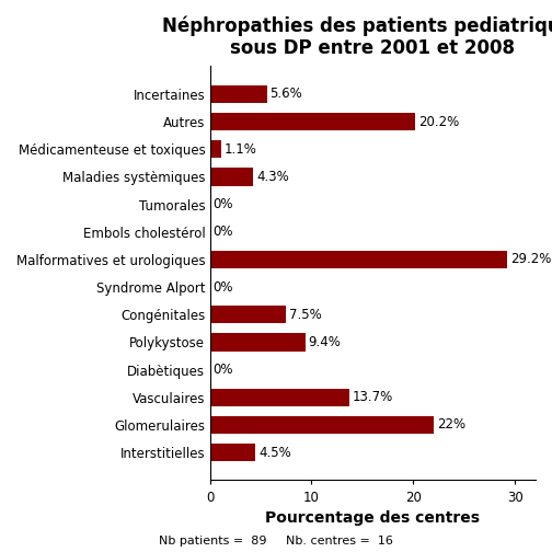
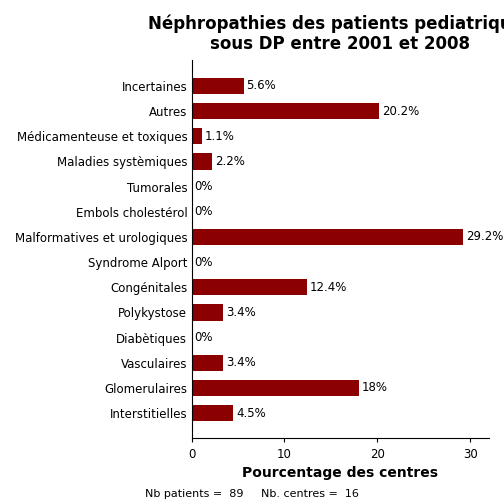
Maladies systèmiques: 4.3% -> 2.2%
Congénitales: 7.5% -> 12.4%
Polykystose: 9.4% -> 3.4%
Vasculaires: 13.7% -> 3.4%
Glomerulaires: 22% -> 18%
